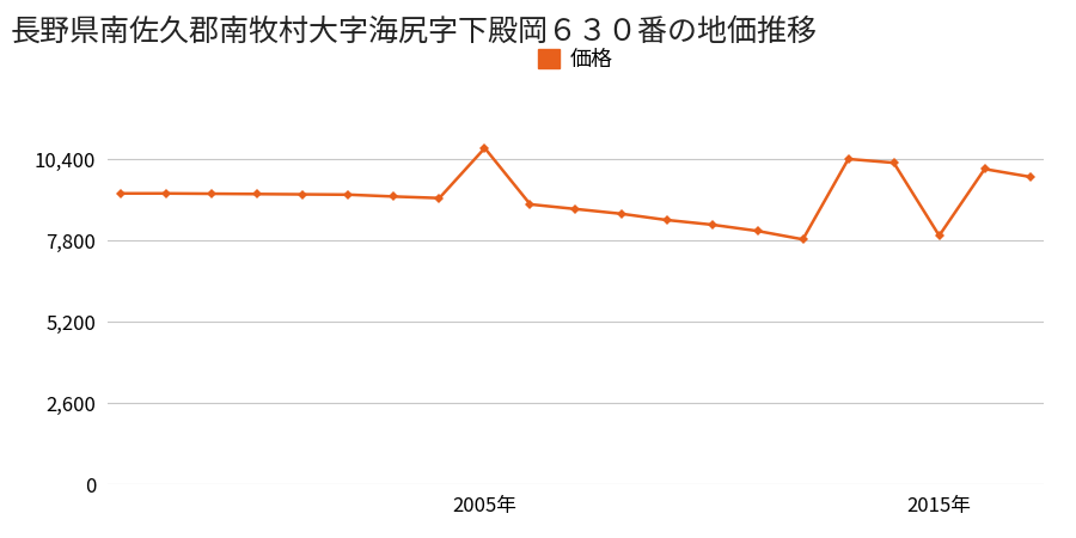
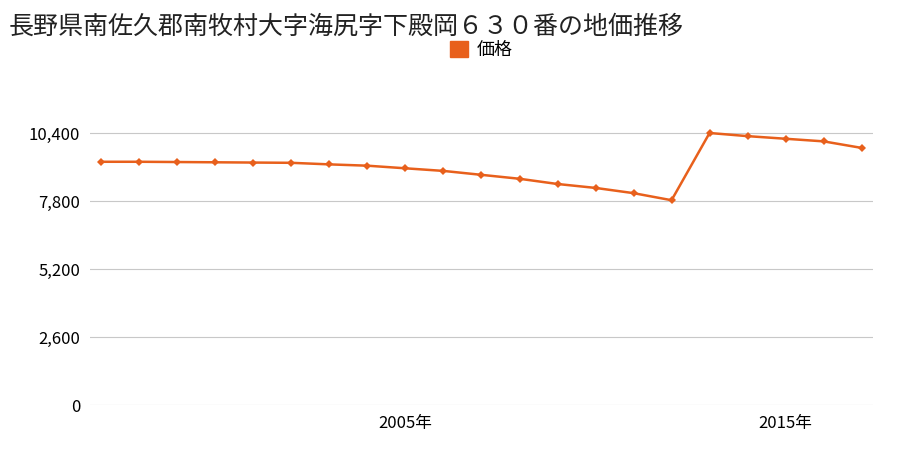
2005年: 10,750 -> 9,050
2015年: 7,950 -> 10,180
